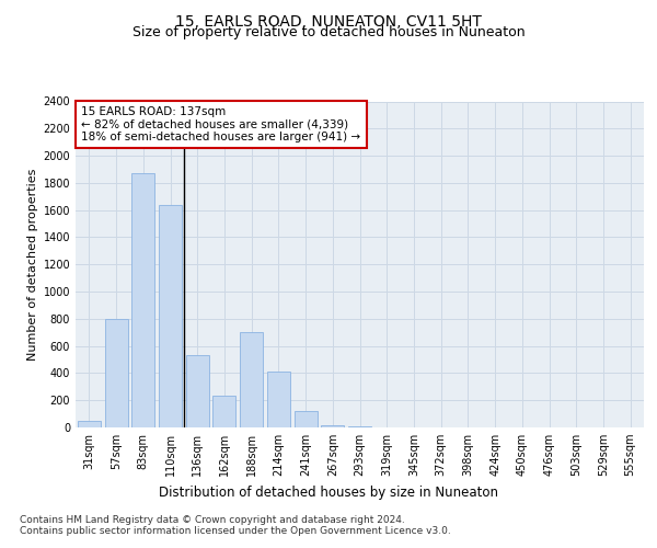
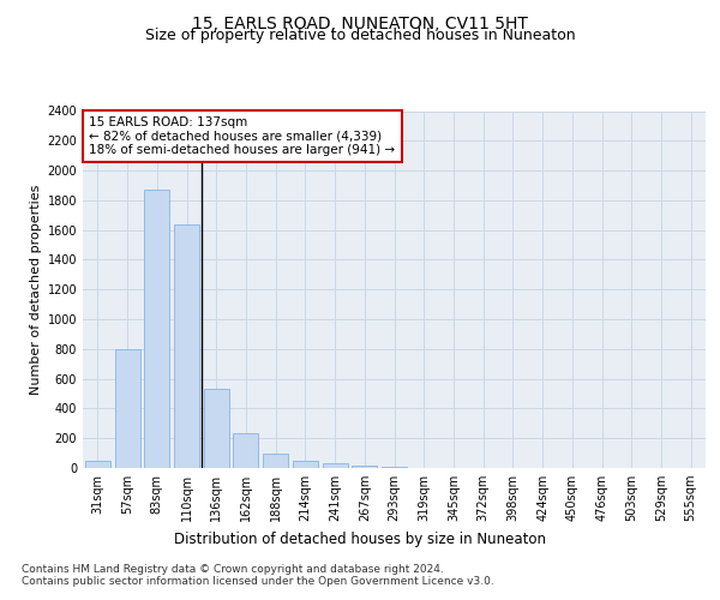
188sqm: 700 -> 100
214sqm: 410 -> 50
241sqm: 120 -> 30
